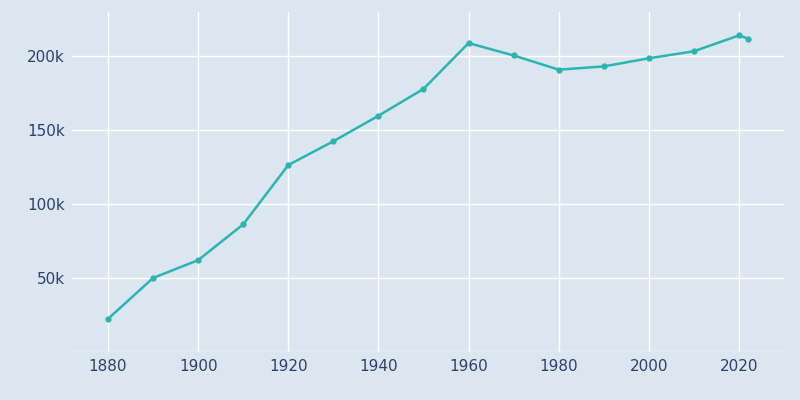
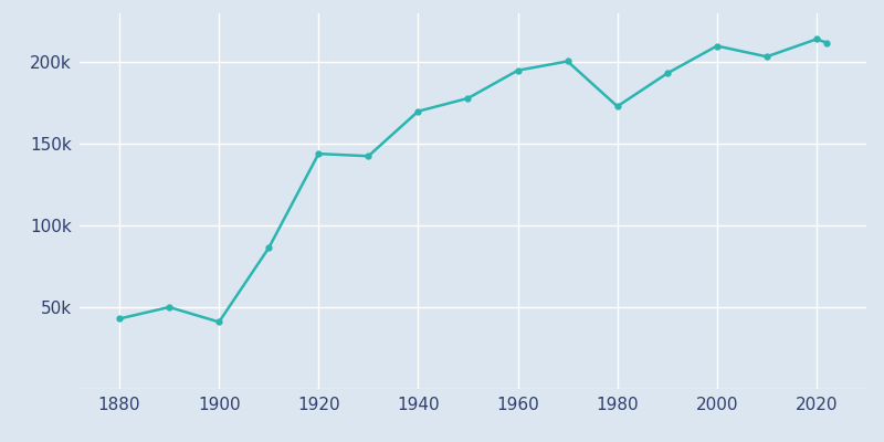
1880: 22k -> 43k
1900: 62k -> 41k
1920: 126k -> 144k
1940: 160k -> 170k
1960: 209k -> 195k
1980: 191k -> 173k
2000: 199k -> 210k
